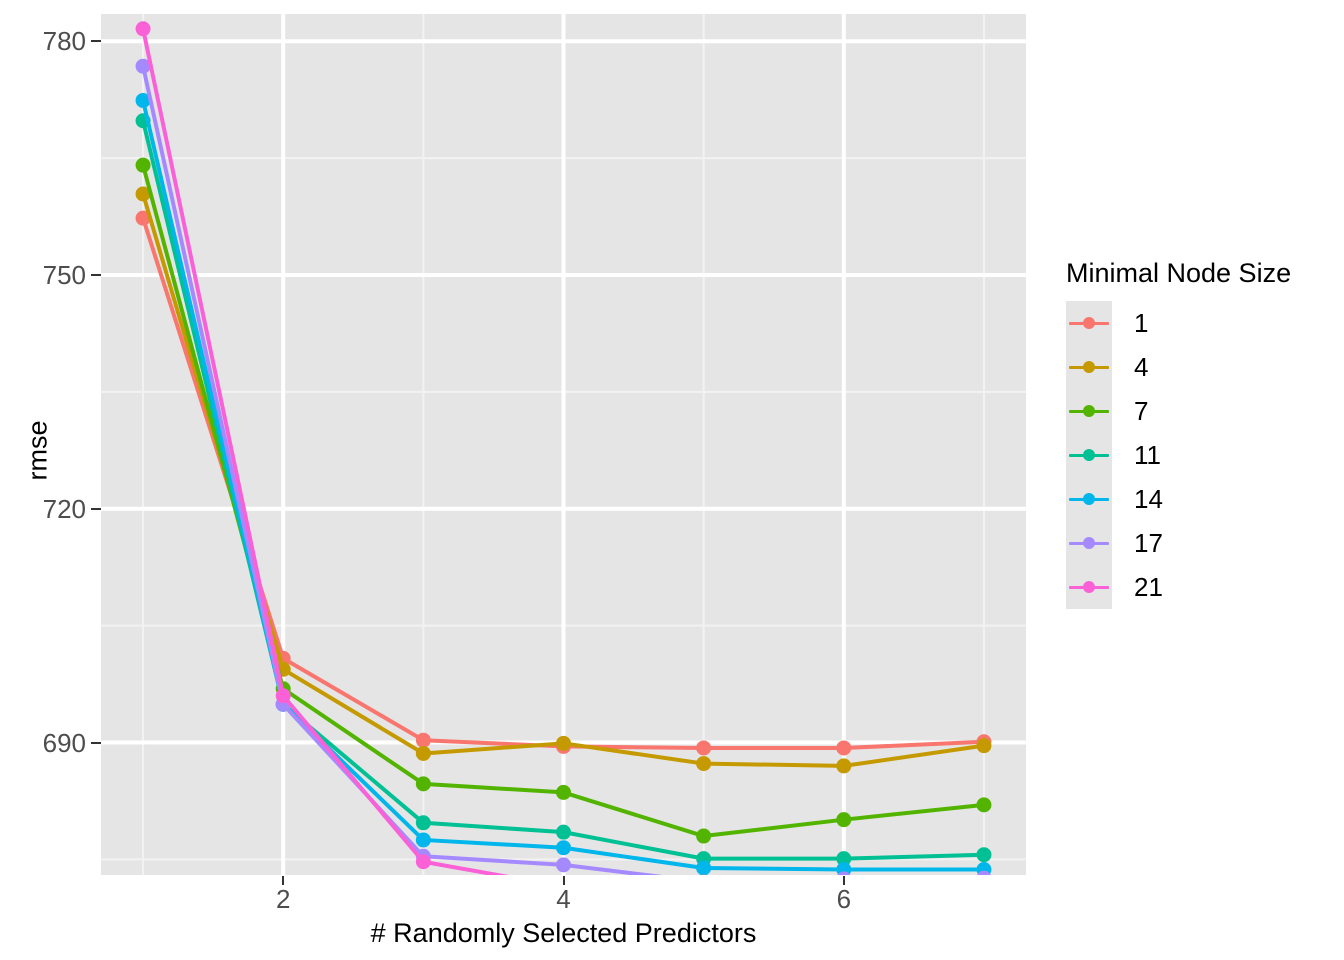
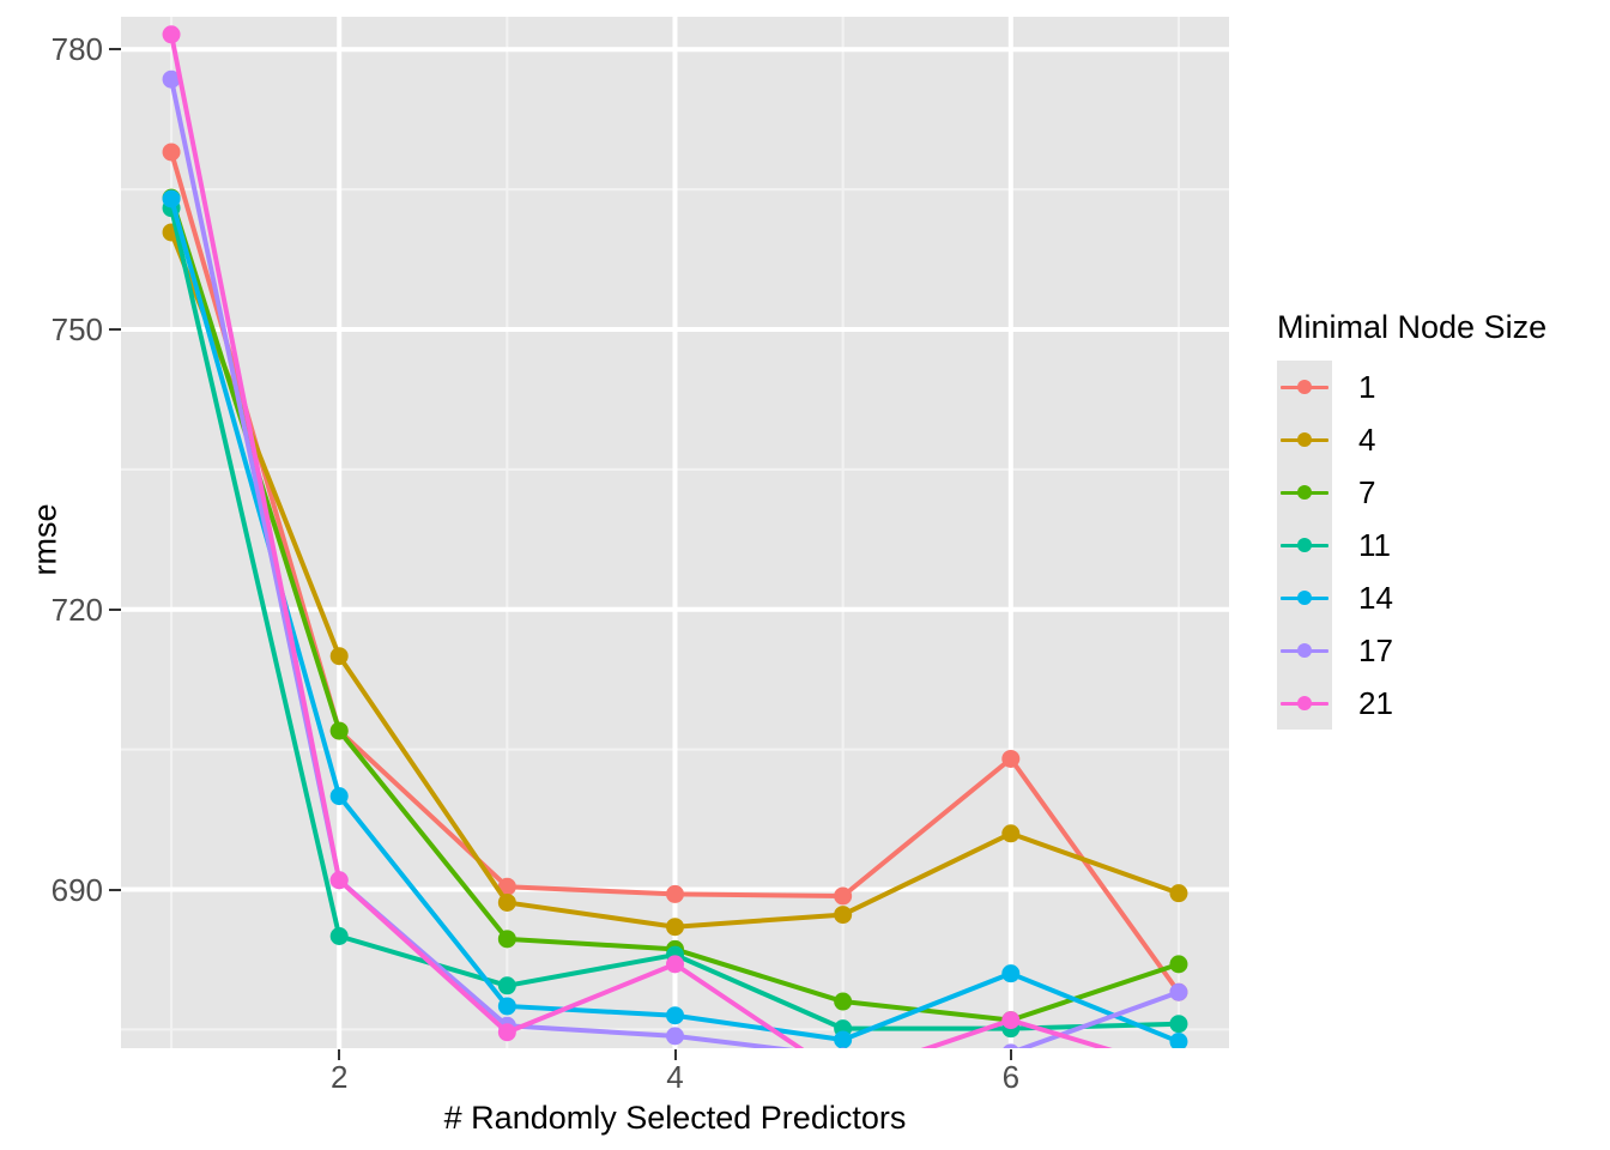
1/1: 757 -> 769
11/1: 770 -> 763
14/1: 772 -> 764
1/2: 701 -> 707
4/2: 699 -> 715
7/2: 697 -> 707
11/2: 695 -> 685
14/2: 695 -> 700
17/2: 695 -> 691
21/2: 696 -> 691
4/4: 690 -> 686
11/4: 678 -> 683
21/4: 672 -> 682
1/6: 689 -> 704
4/6: 687 -> 696
7/6: 680 -> 676
14/6: 674 -> 681
21/6: 670 -> 676
1/7: 690 -> 679
17/7: 673 -> 679
